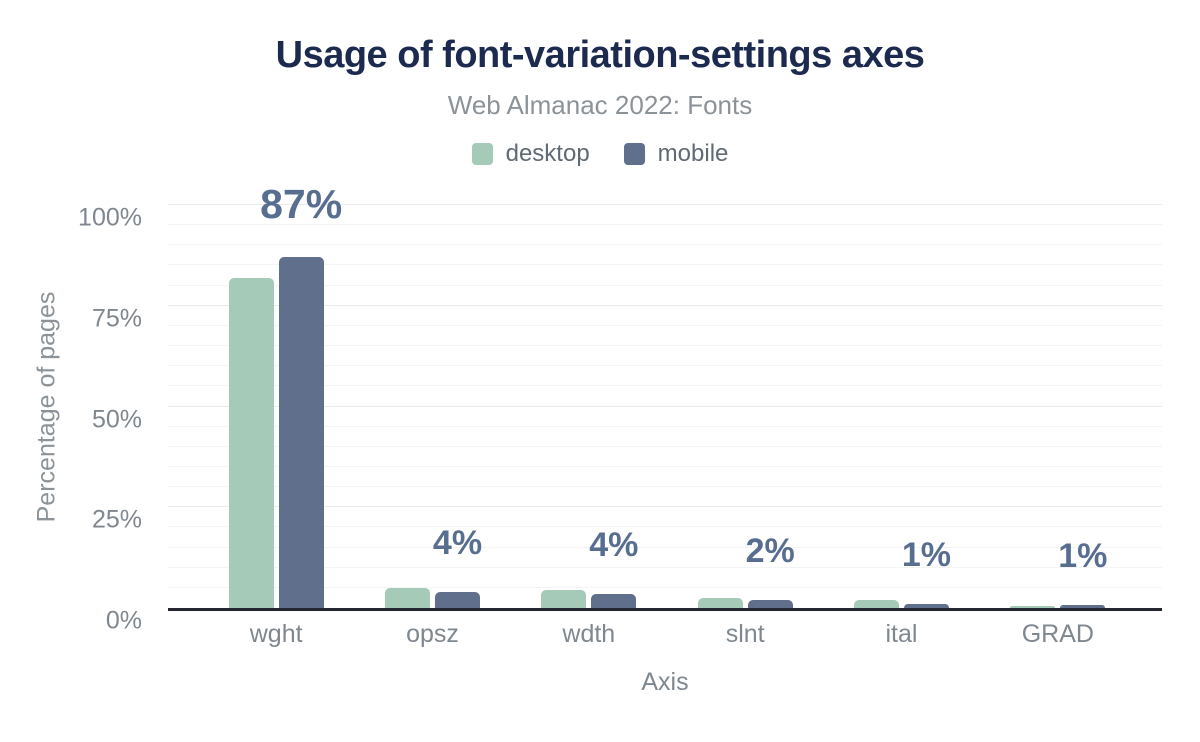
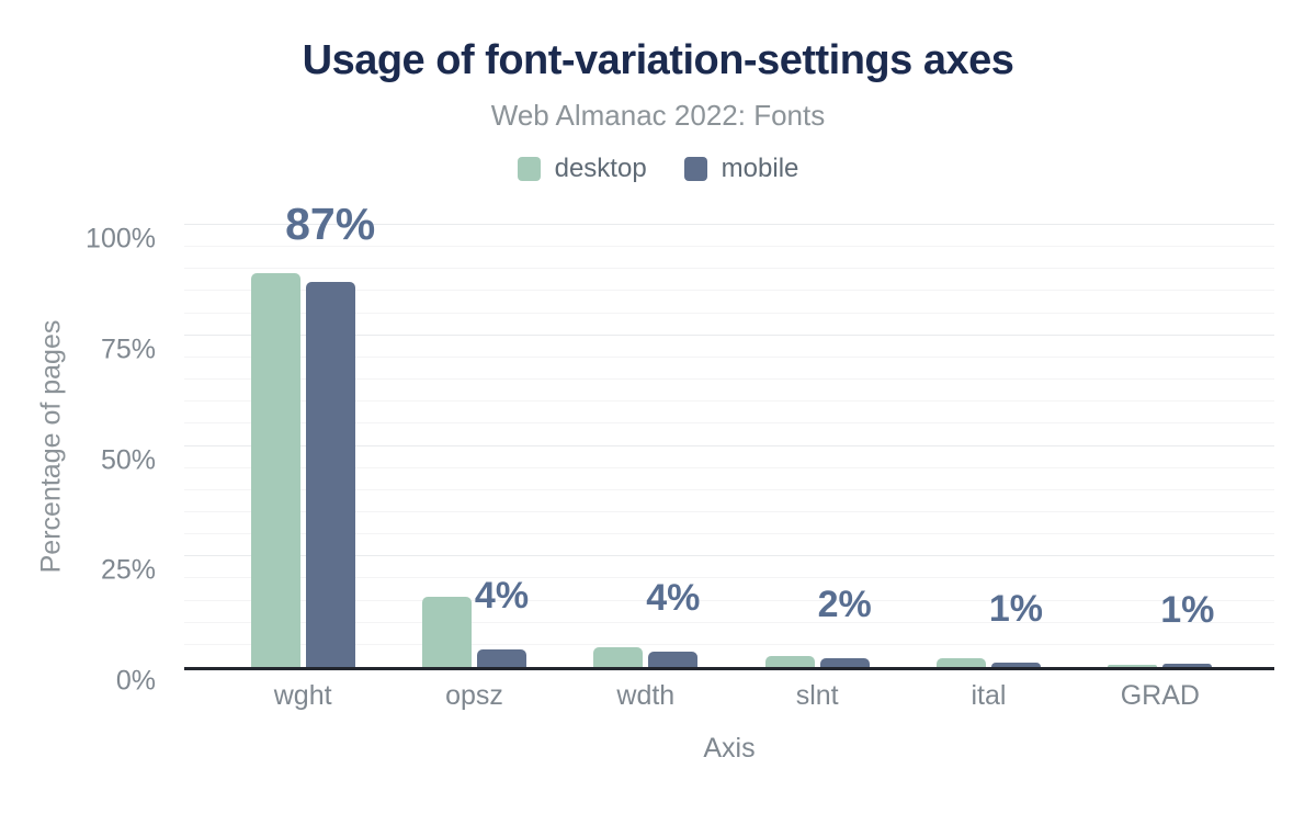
desktop/wght: 82% -> 89%
desktop/opsz: 5% -> 16%
